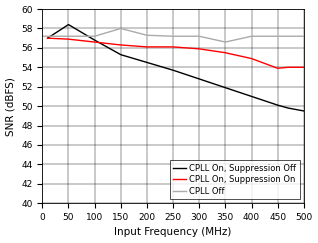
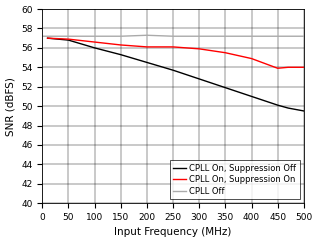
CPLL On, Suppression Off/50: 58.4 -> 56.8
CPLL On, Suppression Off/100: 56.8 -> 56.0
CPLL Off/150: 58.0 -> 57.2
CPLL Off/350: 56.6 -> 57.2
